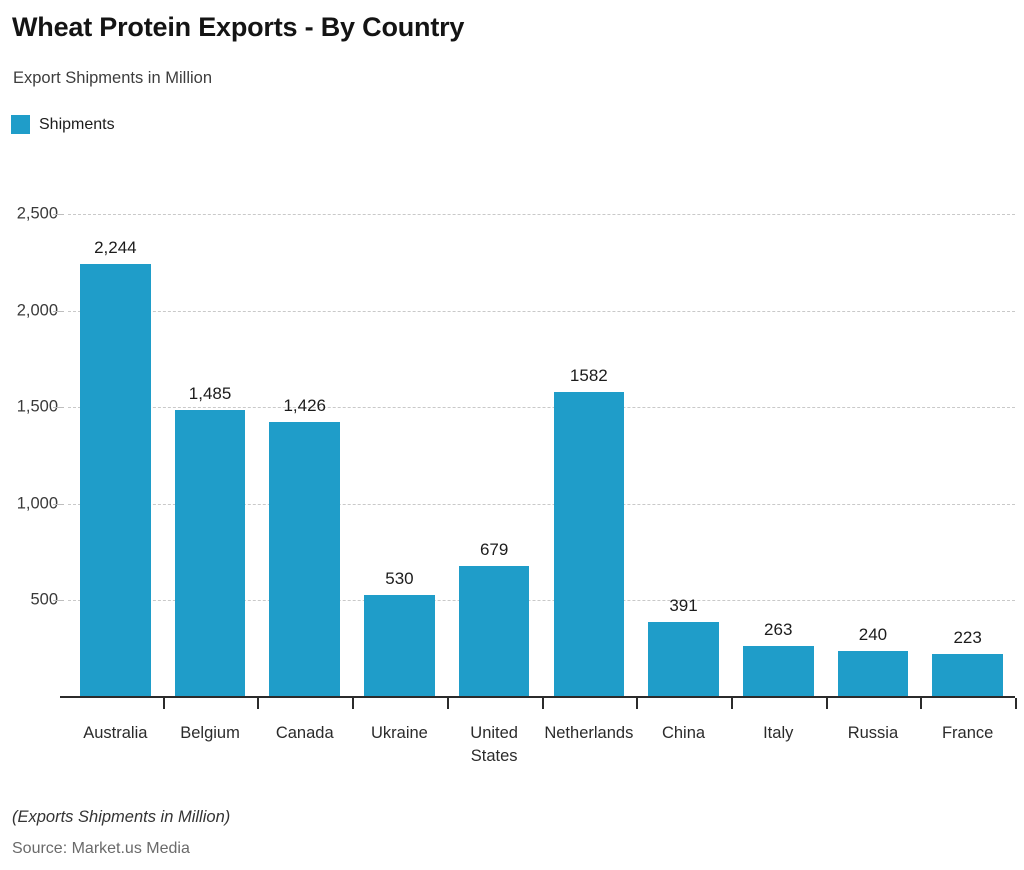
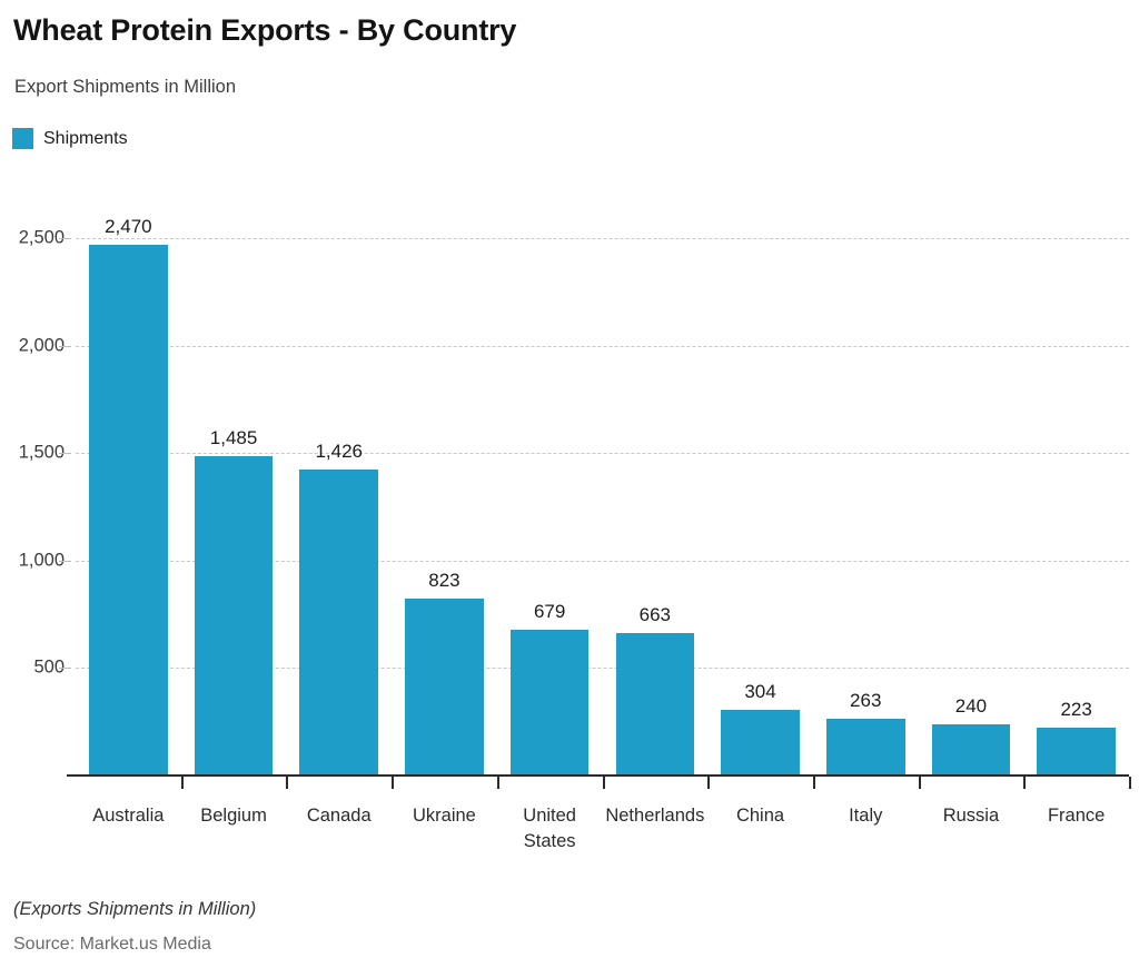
Australia: 2,244 -> 2,470
Ukraine: 530 -> 823
Netherlands: 1582 -> 663
China: 391 -> 304
